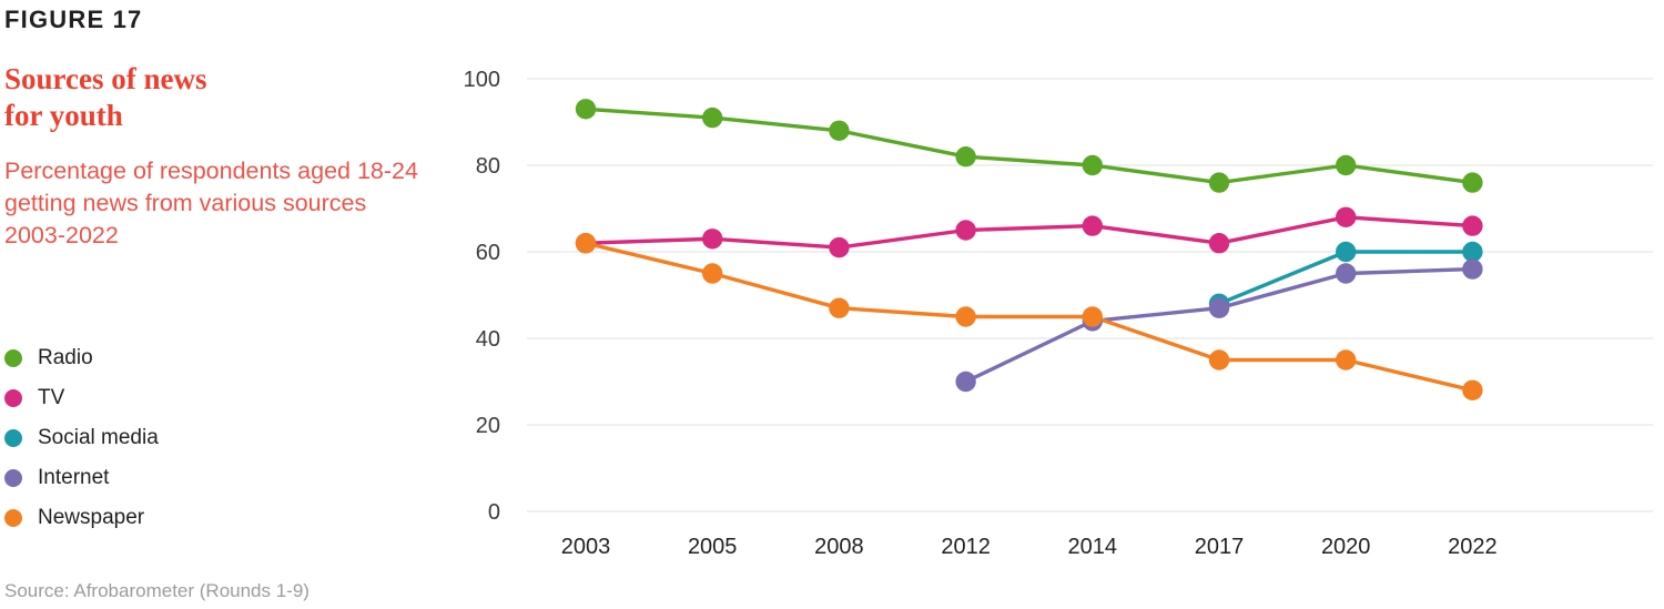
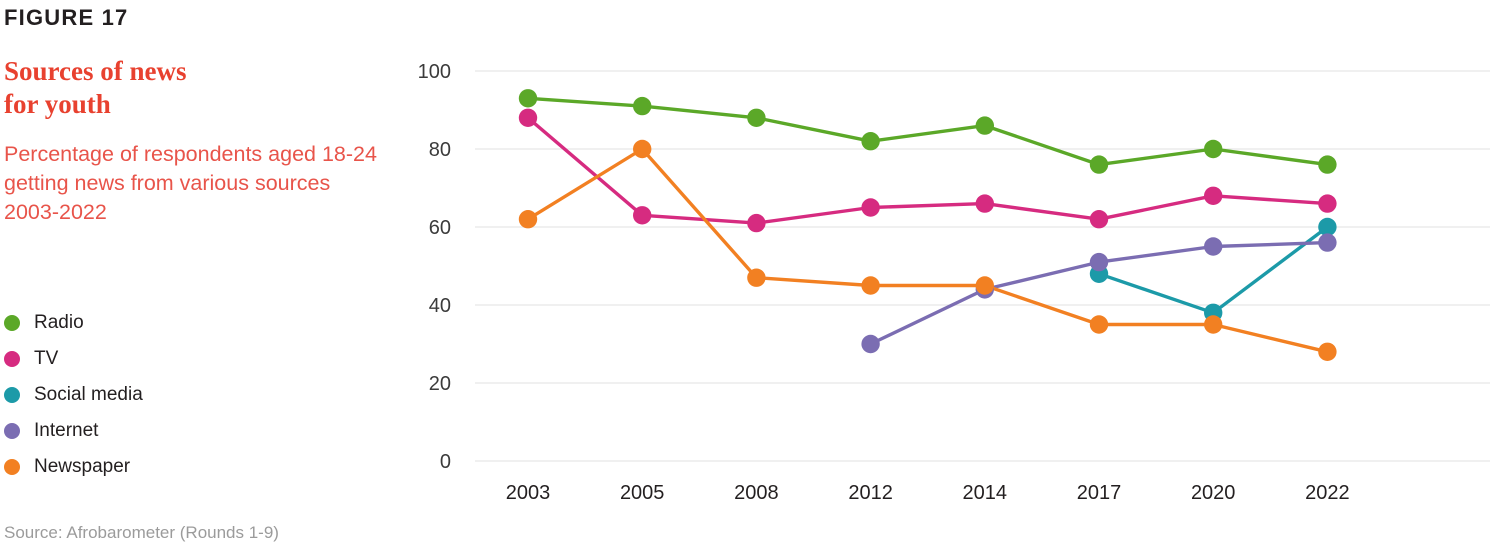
TV/2003: 62 -> 88
Newspaper/2005: 55 -> 80
Radio/2014: 80 -> 86
Internet/2017: 47 -> 51
Social media/2020: 60 -> 38
